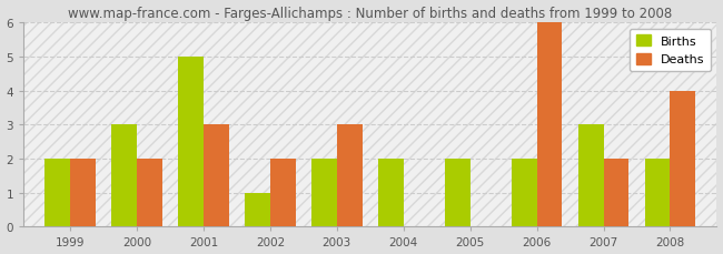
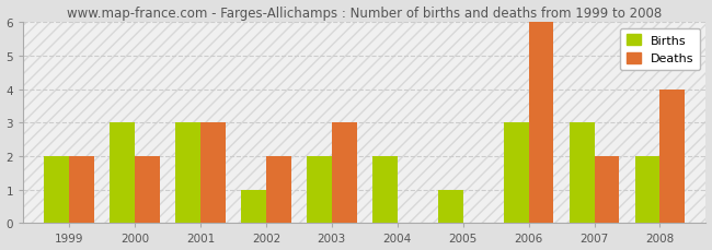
Births/2001: 5 -> 3
Births/2005: 2 -> 1
Births/2006: 2 -> 3
